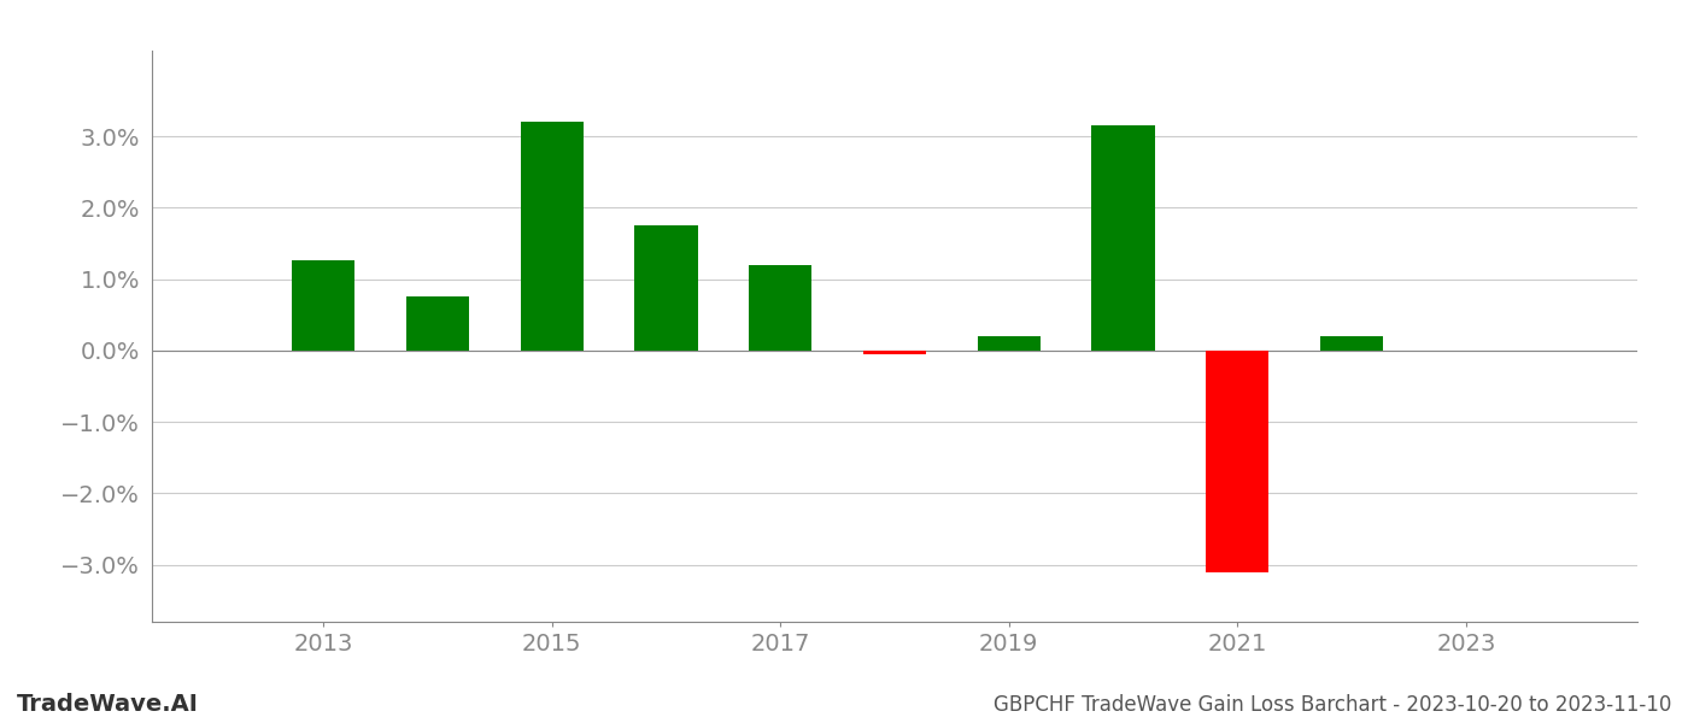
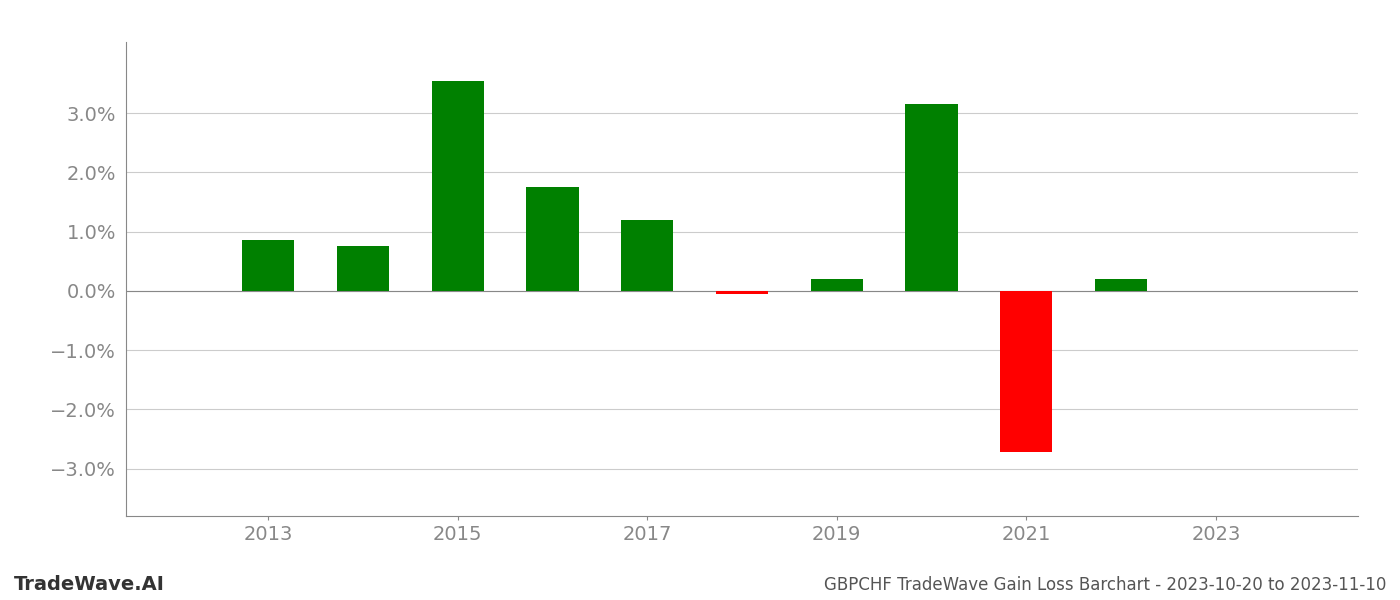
2013: 1.26% -> 0.86%
2015: 3.20% -> 3.54%
2021: -3.10% -> -2.72%
